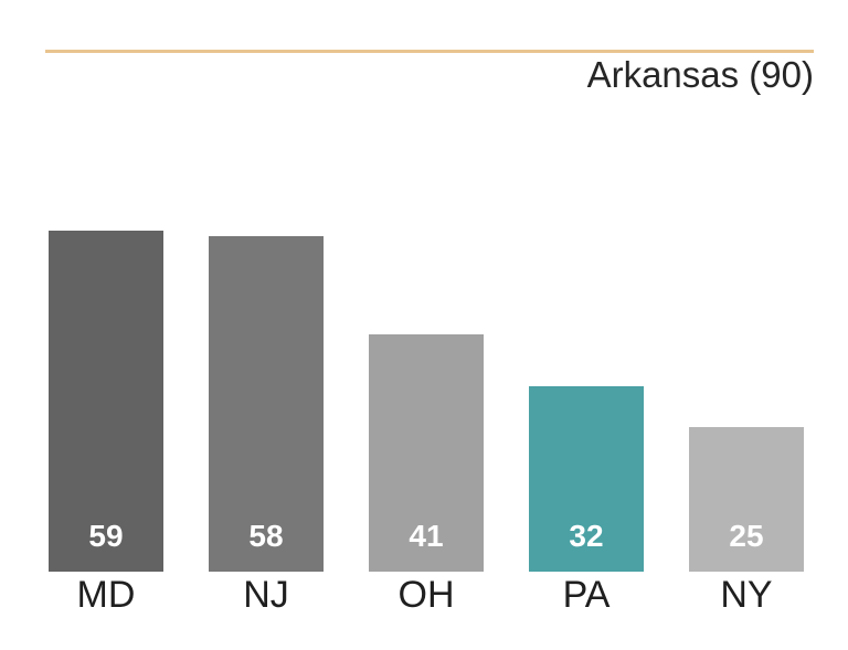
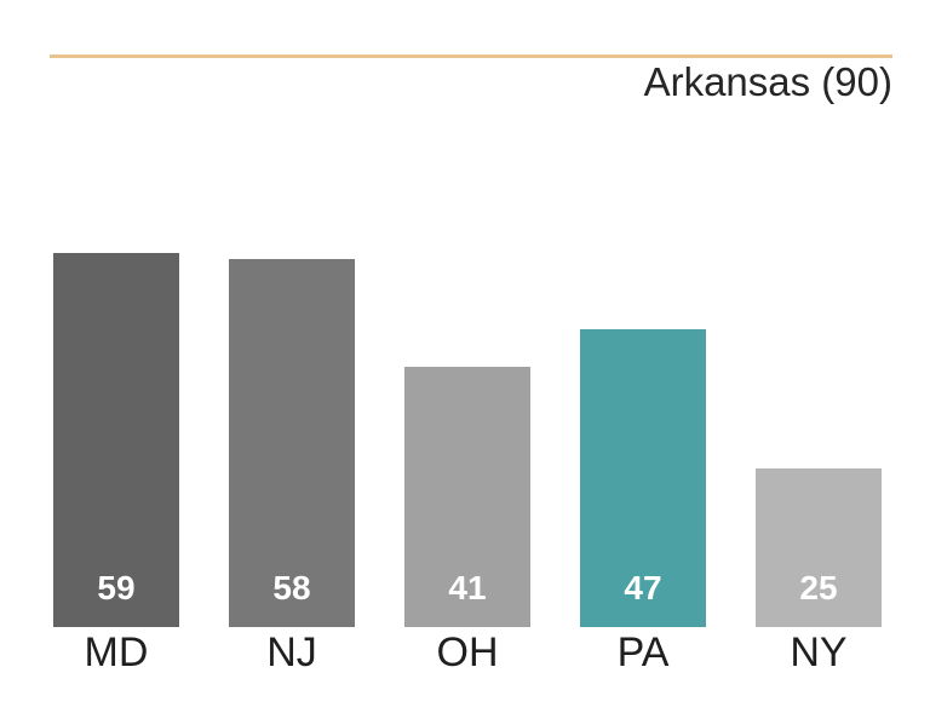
PA: 32 -> 47
